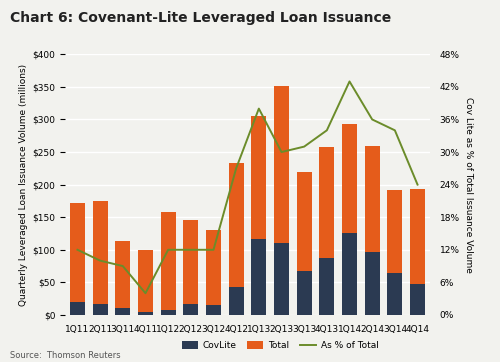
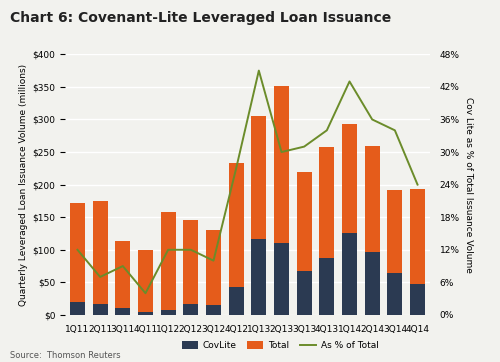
As % of Total/2Q11: 10% -> 7%
As % of Total/3Q12: 12% -> 10%
As % of Total/1Q13: 38% -> 45%
